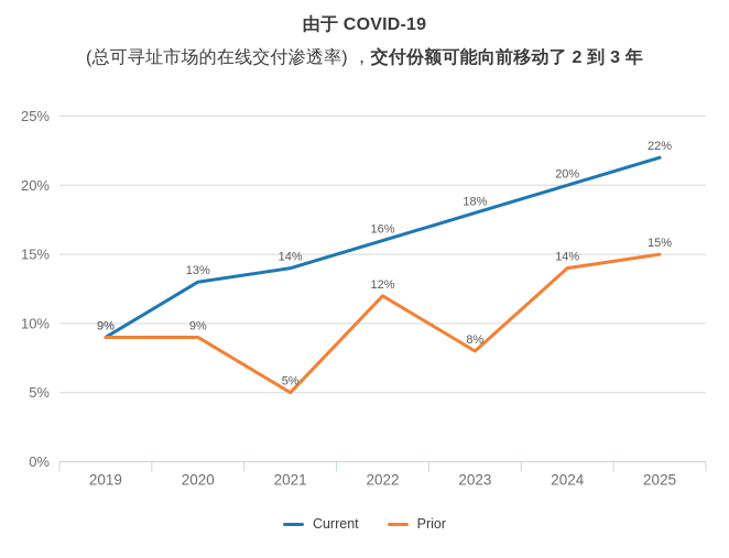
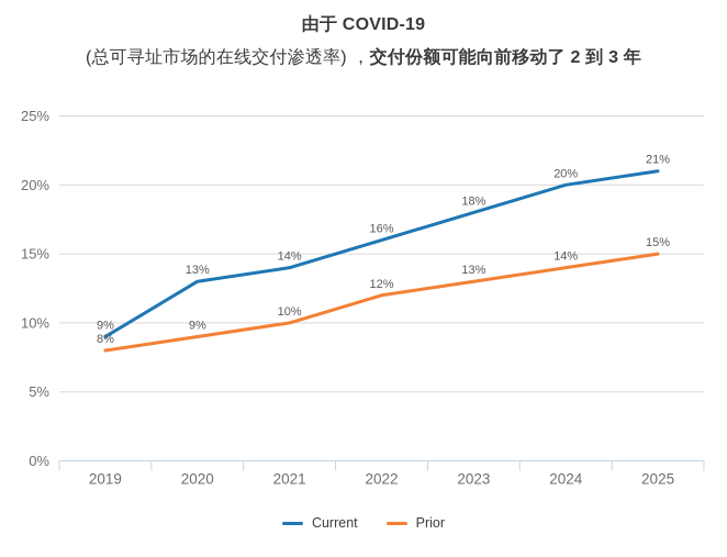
Prior/2019: 9% -> 8%
Prior/2021: 5% -> 10%
Prior/2023: 8% -> 13%
Current/2025: 22% -> 21%
